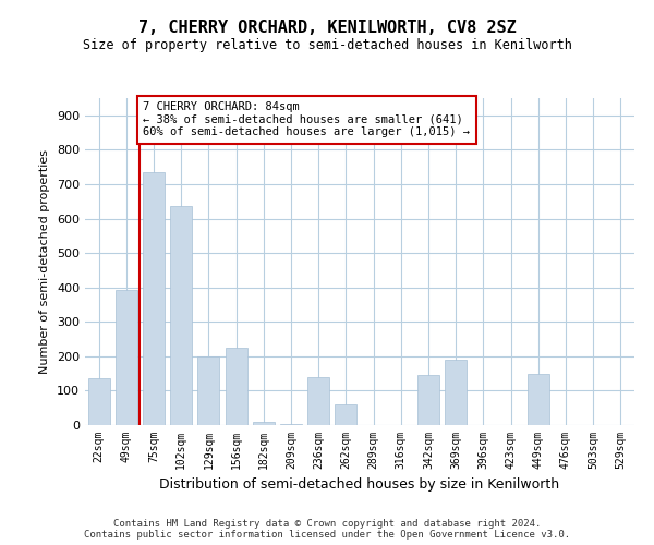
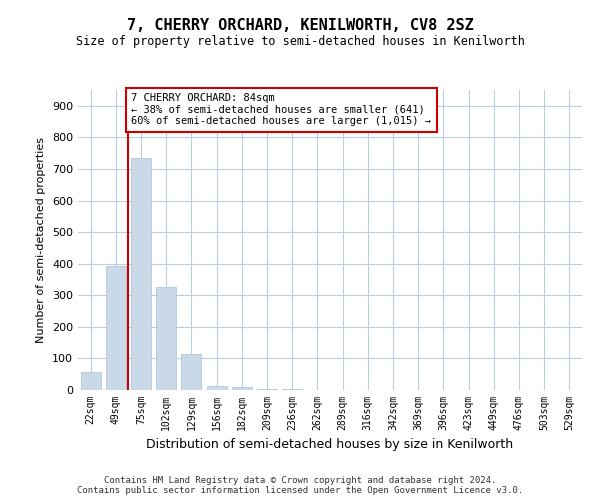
22sqm: 135 -> 57
102sqm: 635 -> 327
129sqm: 200 -> 113
156sqm: 225 -> 14
236sqm: 140 -> 2
262sqm: 60 -> 1
342sqm: 145 -> 1
369sqm: 190 -> 1
449sqm: 150 -> 1
